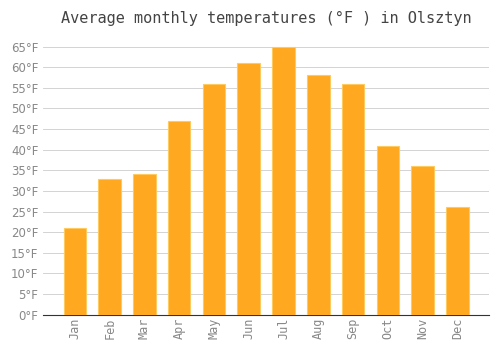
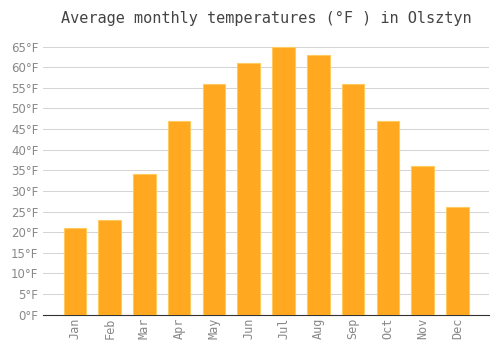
Feb: 33°F -> 23°F
Aug: 58°F -> 63°F
Oct: 41°F -> 47°F
